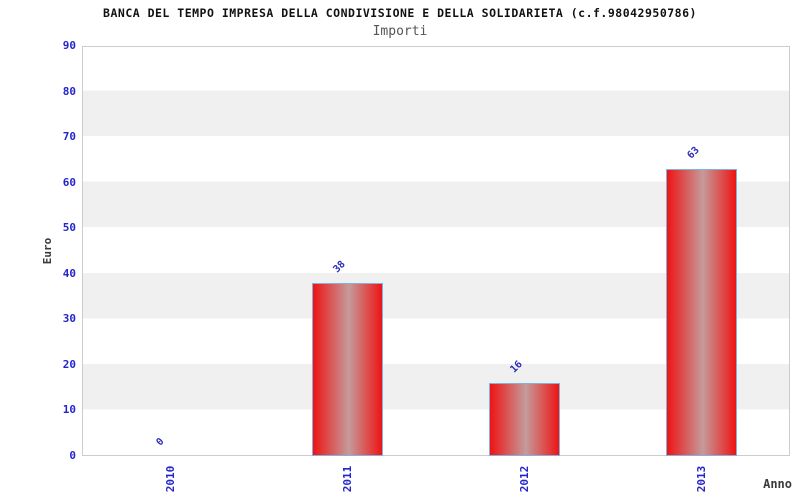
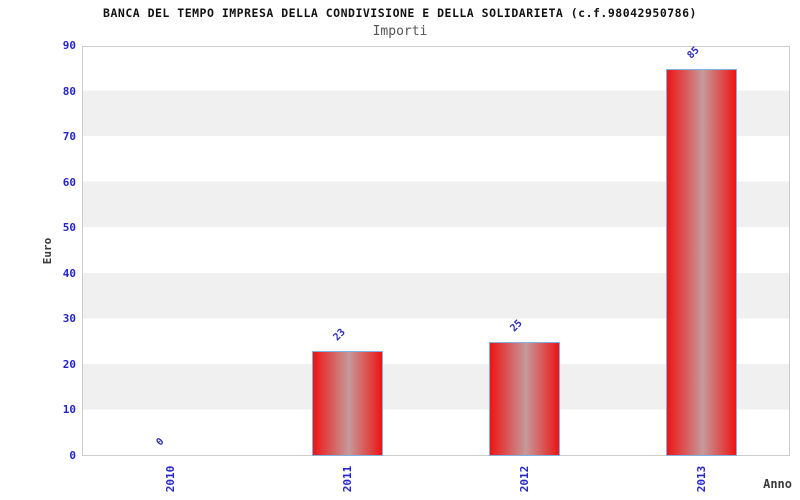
2011: 38 -> 23
2012: 16 -> 25
2013: 63 -> 85
